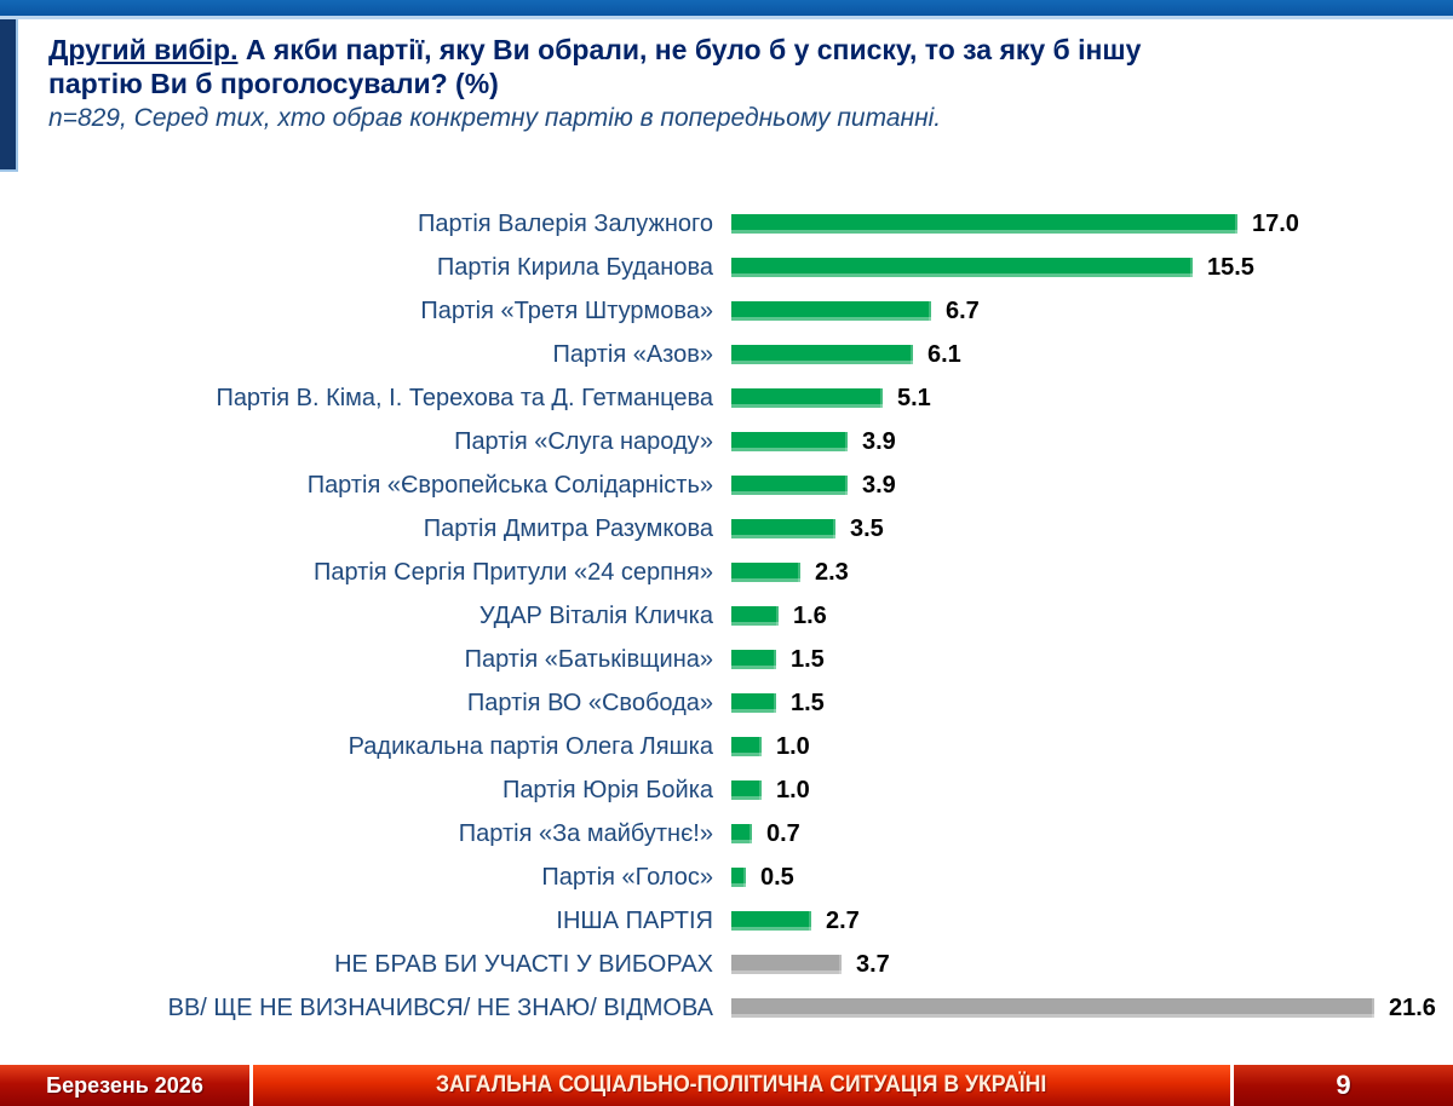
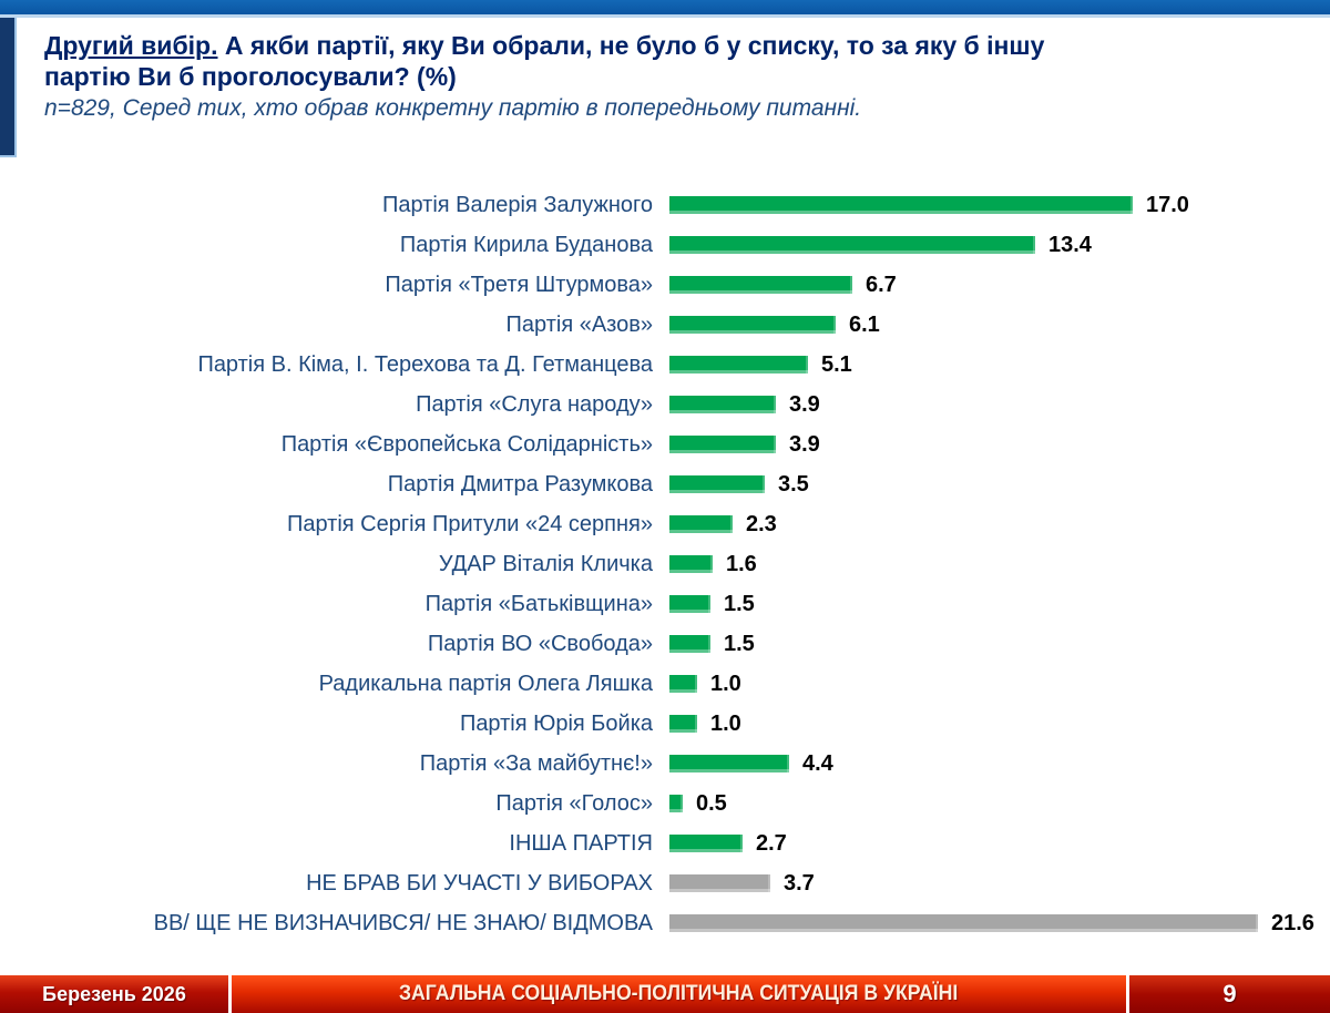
Партія Кирила Буданова: 15.5 -> 13.4
Партія «За майбутнє!»: 0.7 -> 4.4
